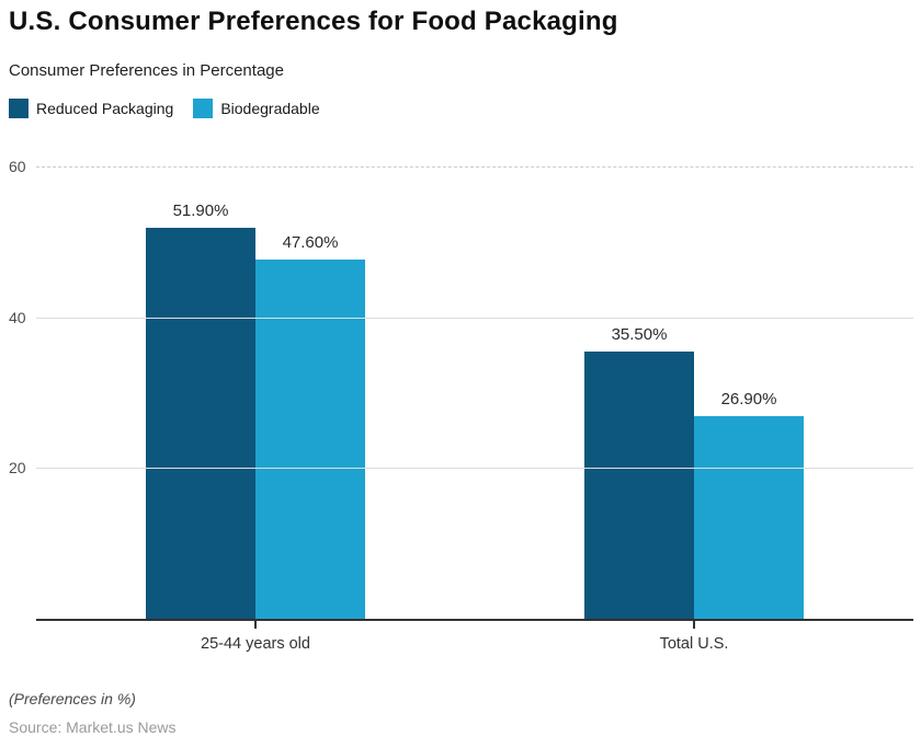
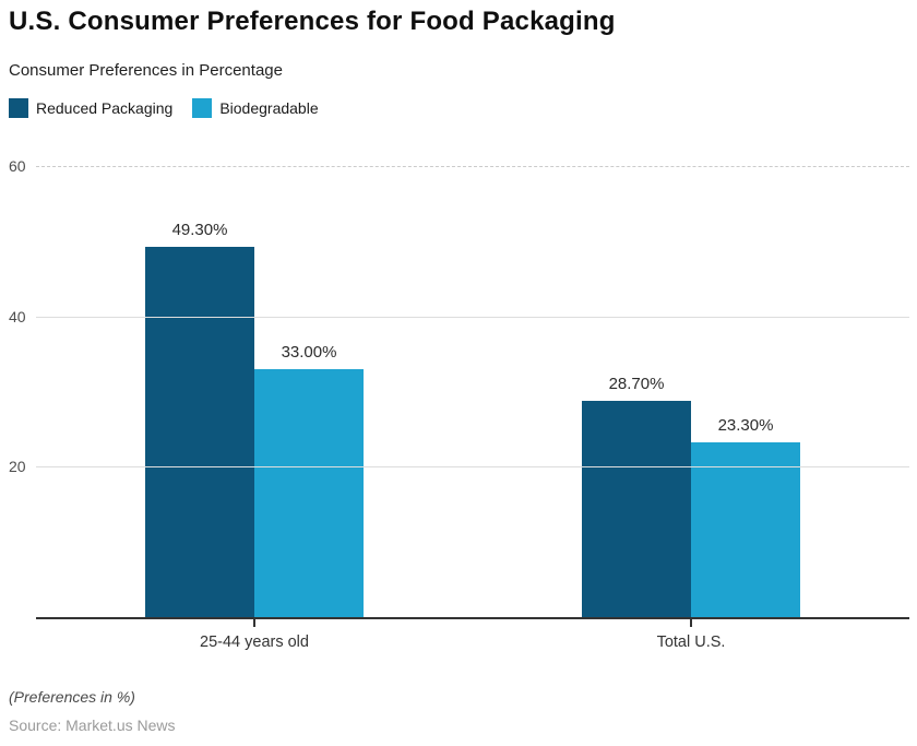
Reduced Packaging/25-44 years old: 51.90% -> 49.30%
Biodegradable/25-44 years old: 47.60% -> 33.00%
Reduced Packaging/Total U.S.: 35.50% -> 28.70%
Biodegradable/Total U.S.: 26.90% -> 23.30%
